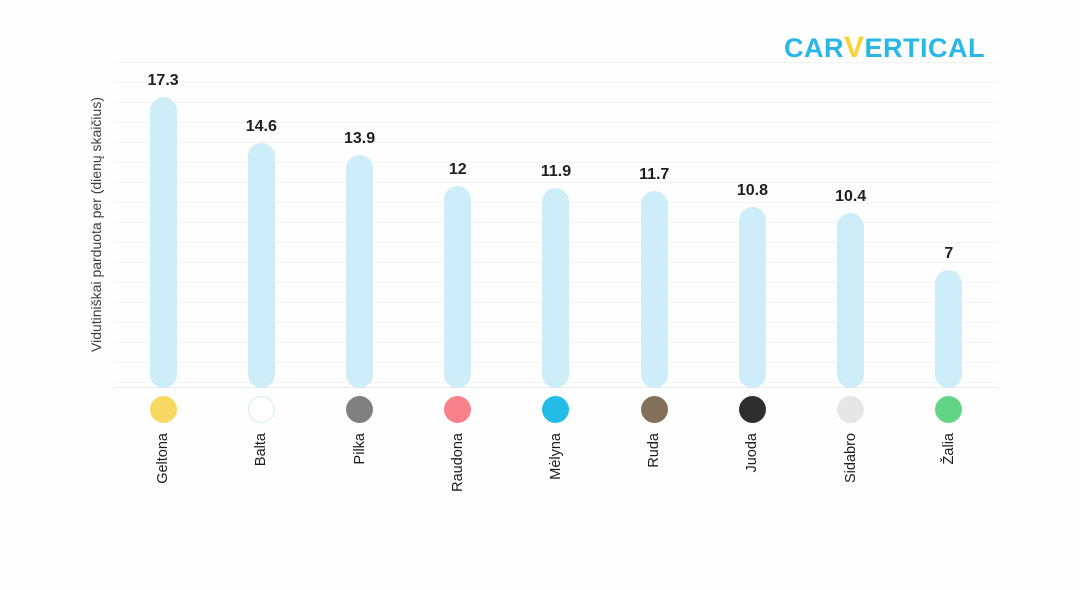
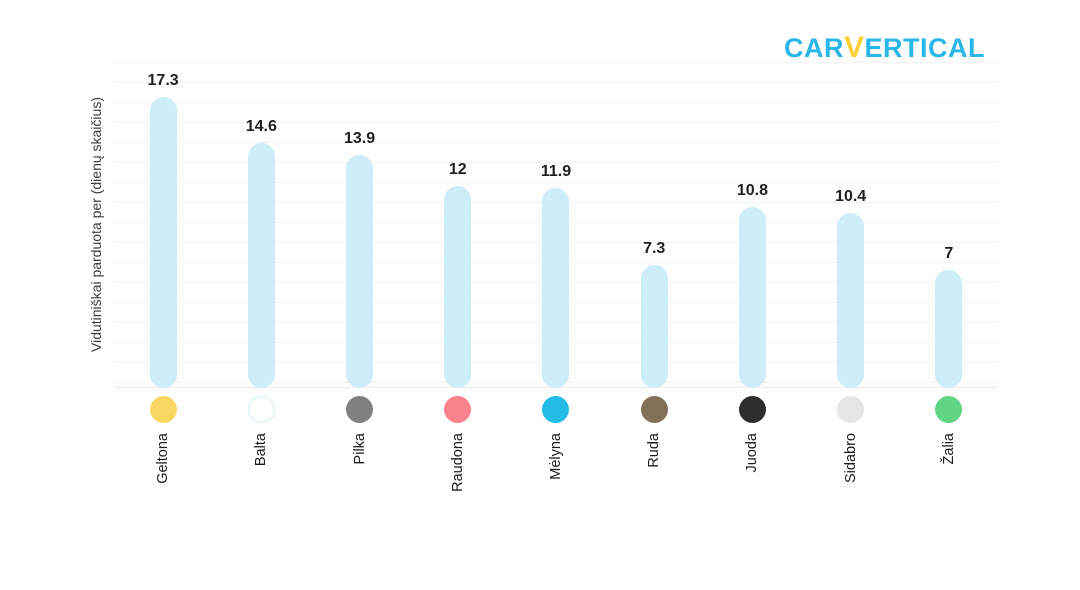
Ruda: 11.7 -> 7.3
